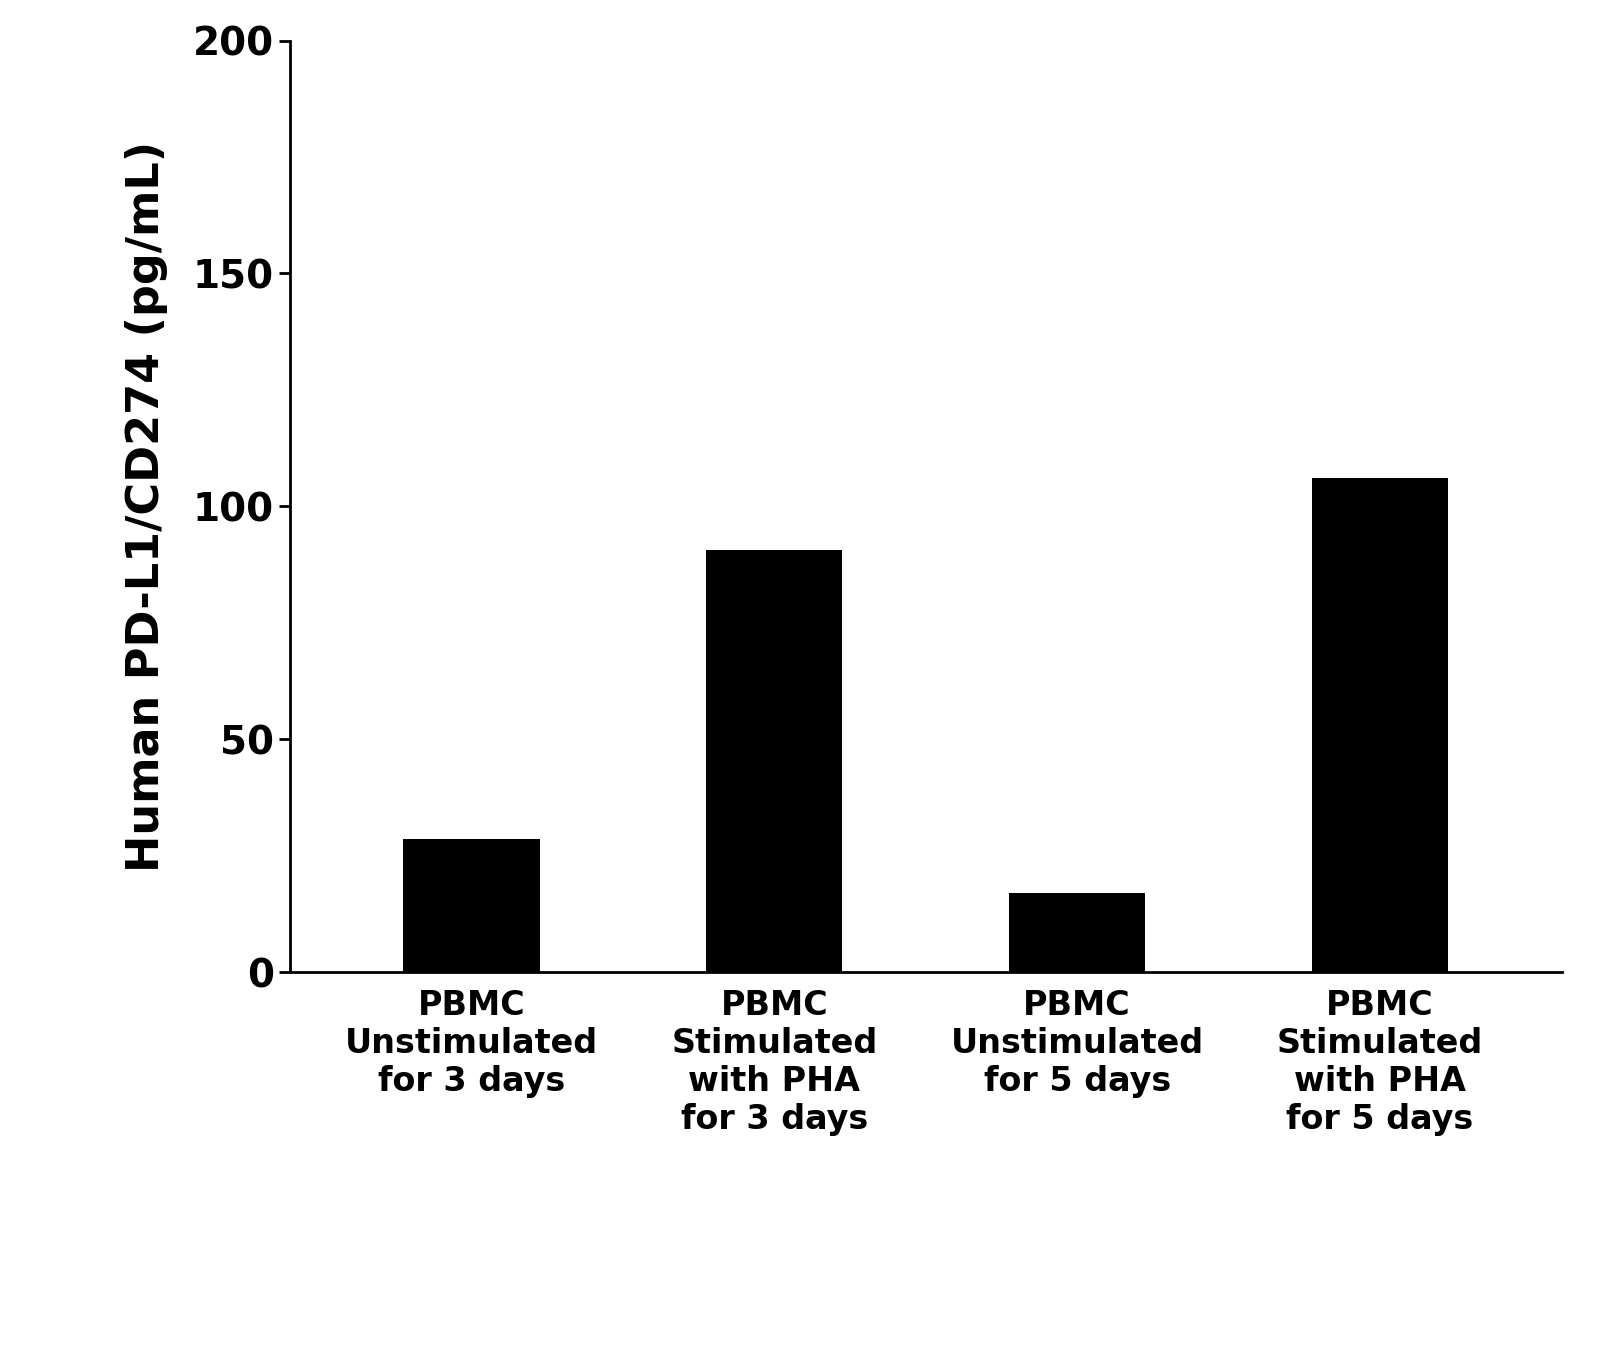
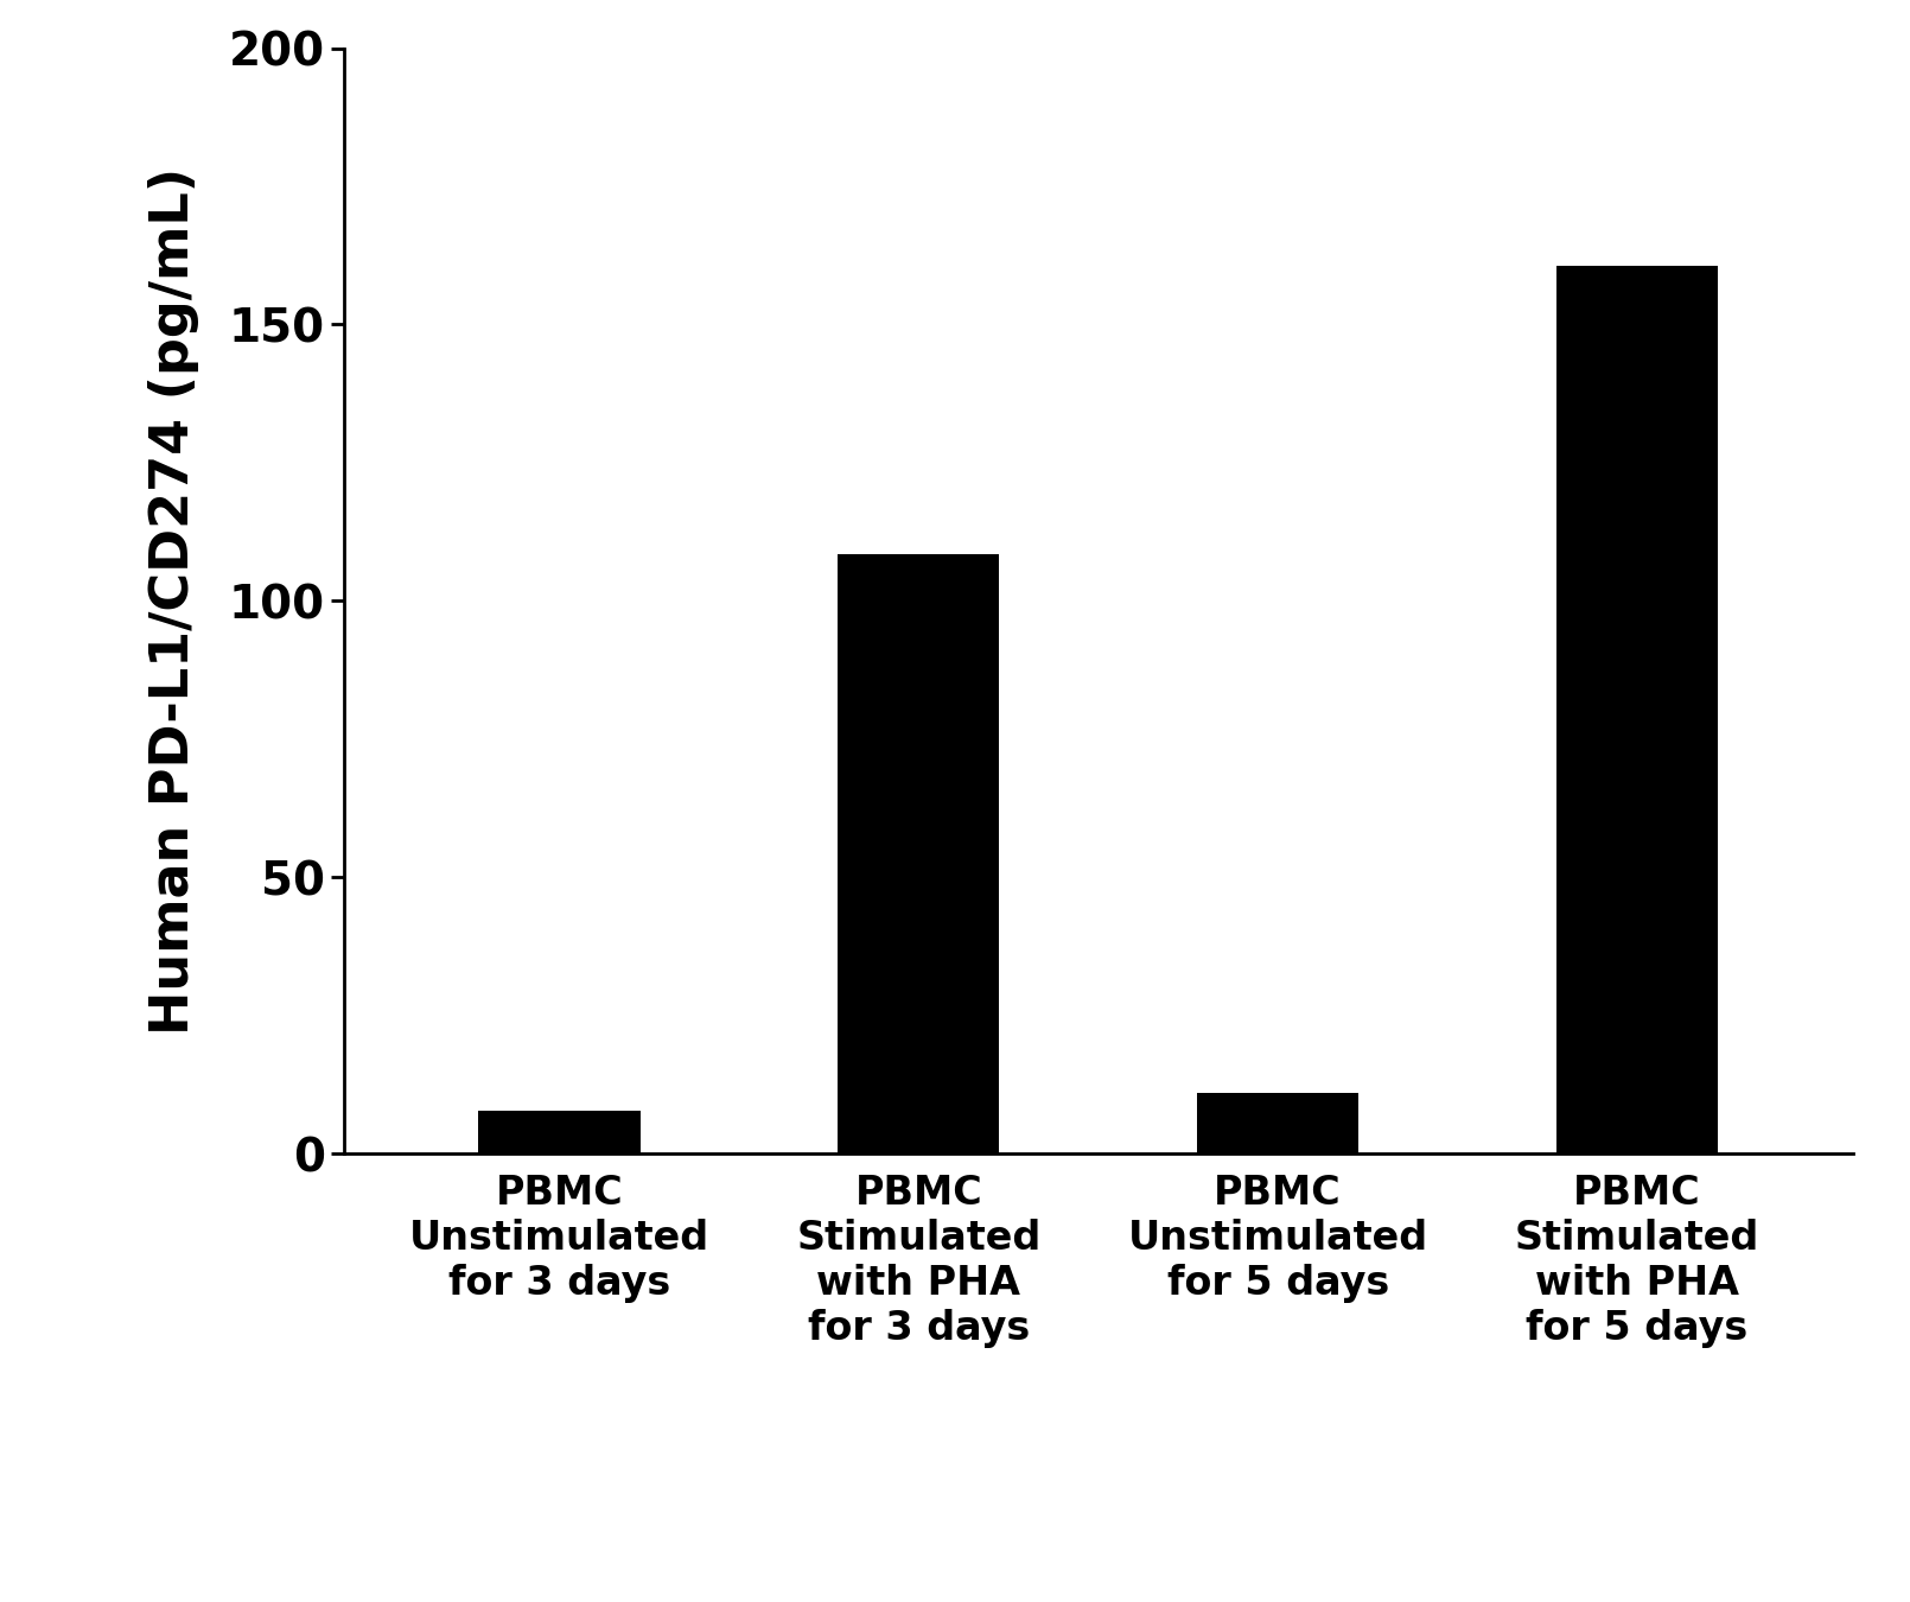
PBMC Unstimulated for 3 days: 28.5 -> 7.7
PBMC Stimulated with PHA for 3 days: 90.5 -> 108.4
PBMC Unstimulated for 5 days: 17.0 -> 11.0
PBMC Stimulated with PHA for 5 days: 106.0 -> 160.7
